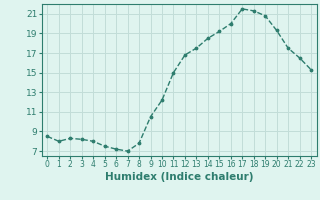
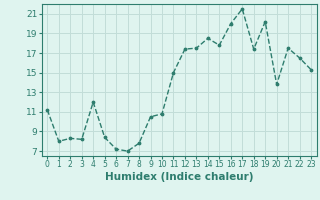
0: 8.5 -> 11.2
4: 8.0 -> 12.0
5: 7.5 -> 8.4
10: 12.2 -> 10.8
12: 16.8 -> 17.4
15: 19.2 -> 17.8
18: 21.3 -> 17.4
19: 20.8 -> 20.2
20: 19.3 -> 13.8
